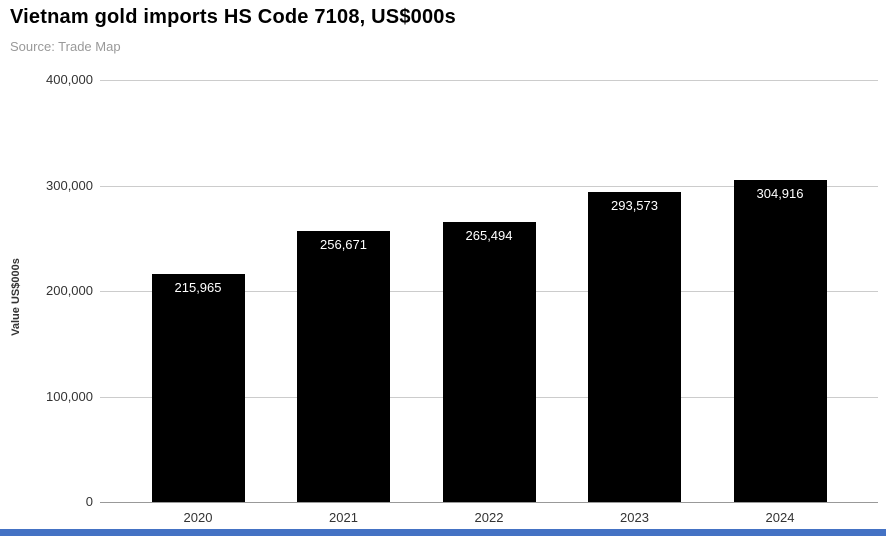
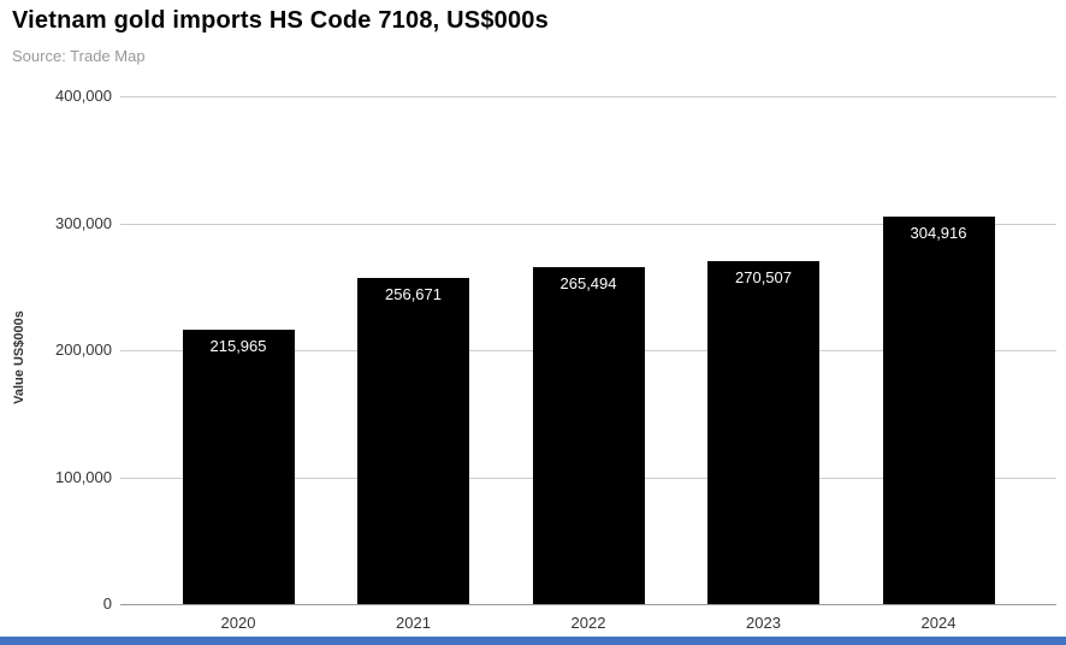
2023: 293,573 -> 270,507
